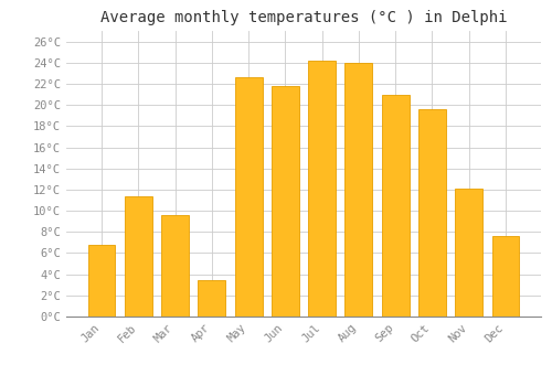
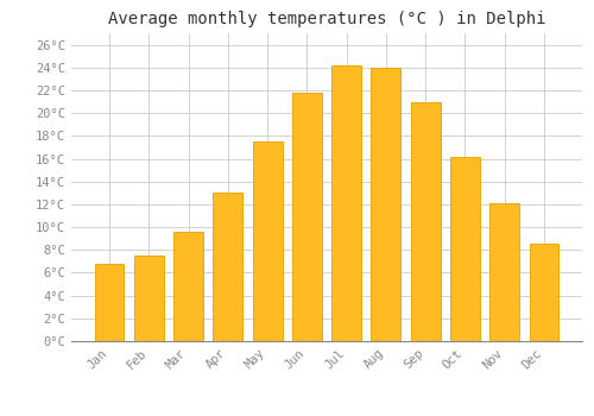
Feb: 11.4°C -> 7.5°C
Apr: 3.4°C -> 13.0°C
May: 22.6°C -> 17.5°C
Oct: 19.6°C -> 16.2°C
Dec: 7.6°C -> 8.5°C
